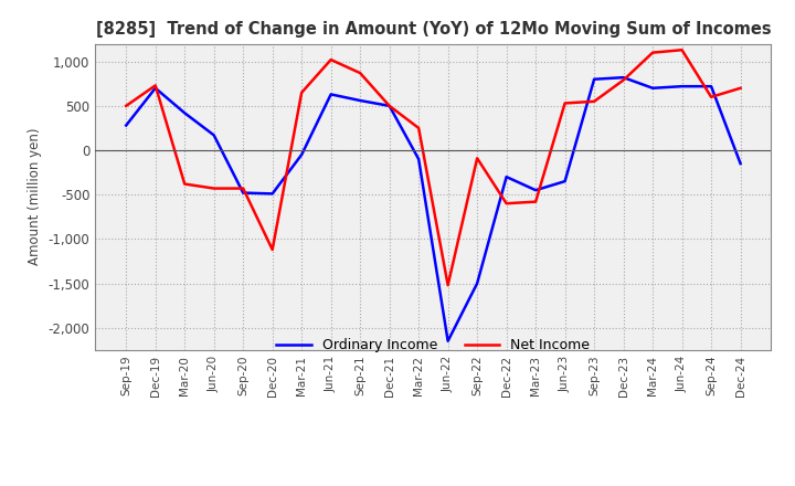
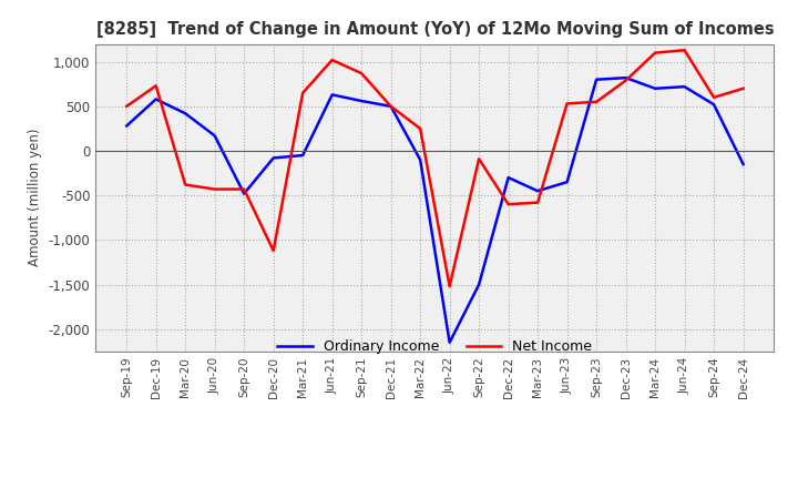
Ordinary Income/Dec-19: 700 -> 580
Ordinary Income/Dec-20: -490 -> -80
Ordinary Income/Sep-24: 720 -> 520
